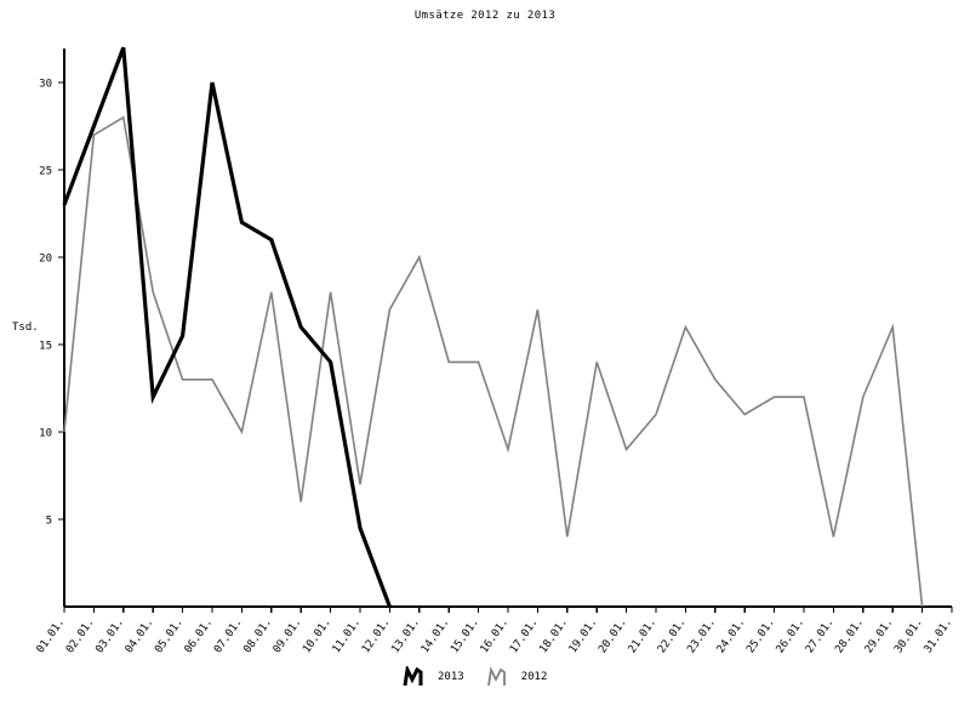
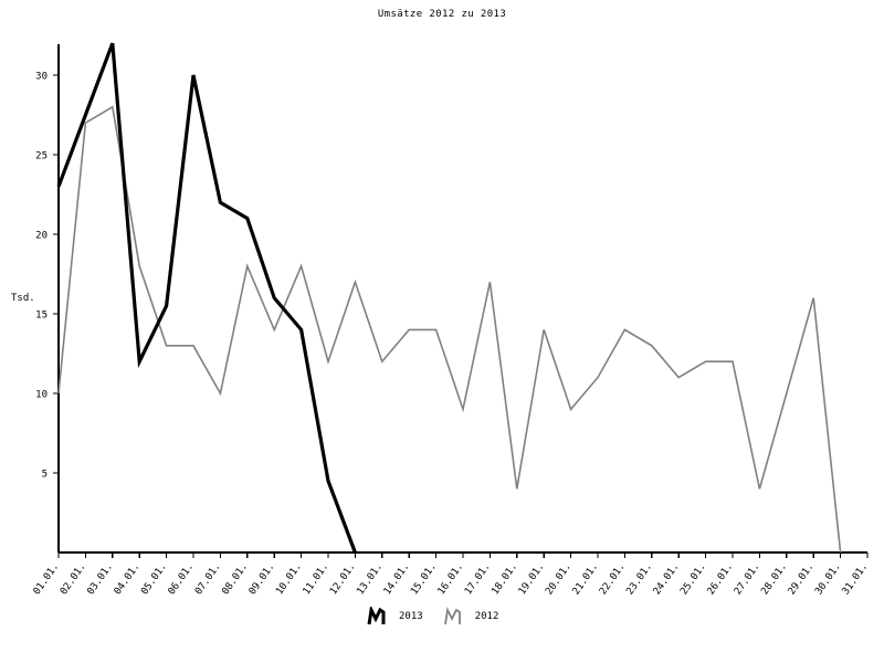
2012/09.01.: 6 -> 14
2012/11.01.: 7 -> 12
2012/13.01.: 20 -> 12
2012/22.01.: 16 -> 14
2012/28.01.: 12 -> 10
